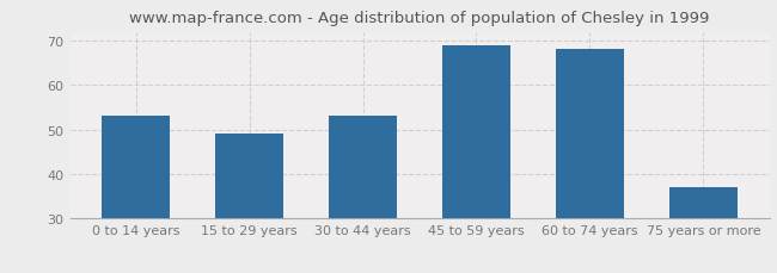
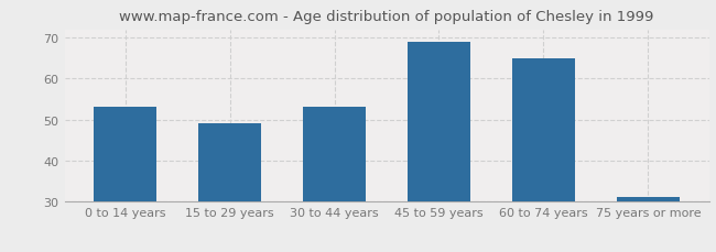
60 to 74 years: 68 -> 65
75 years or more: 37 -> 31
